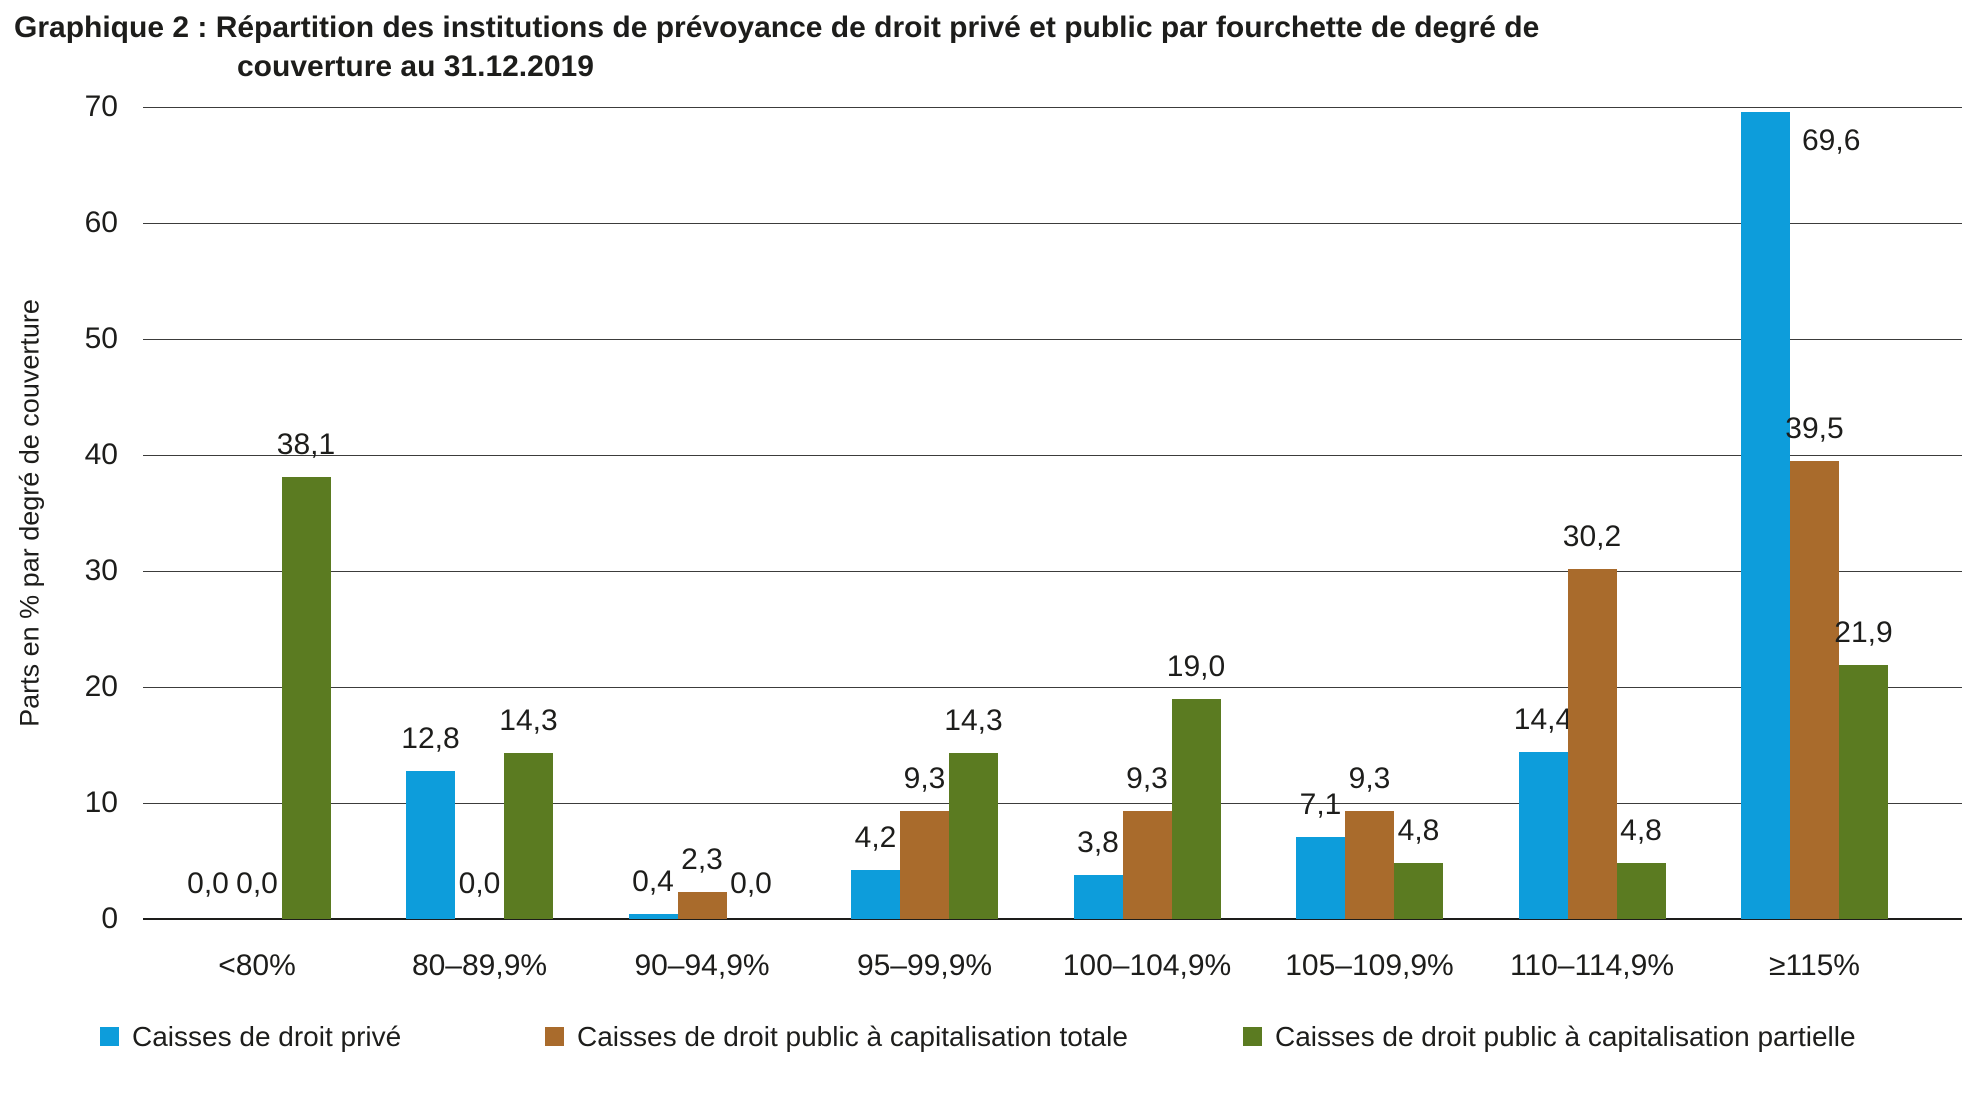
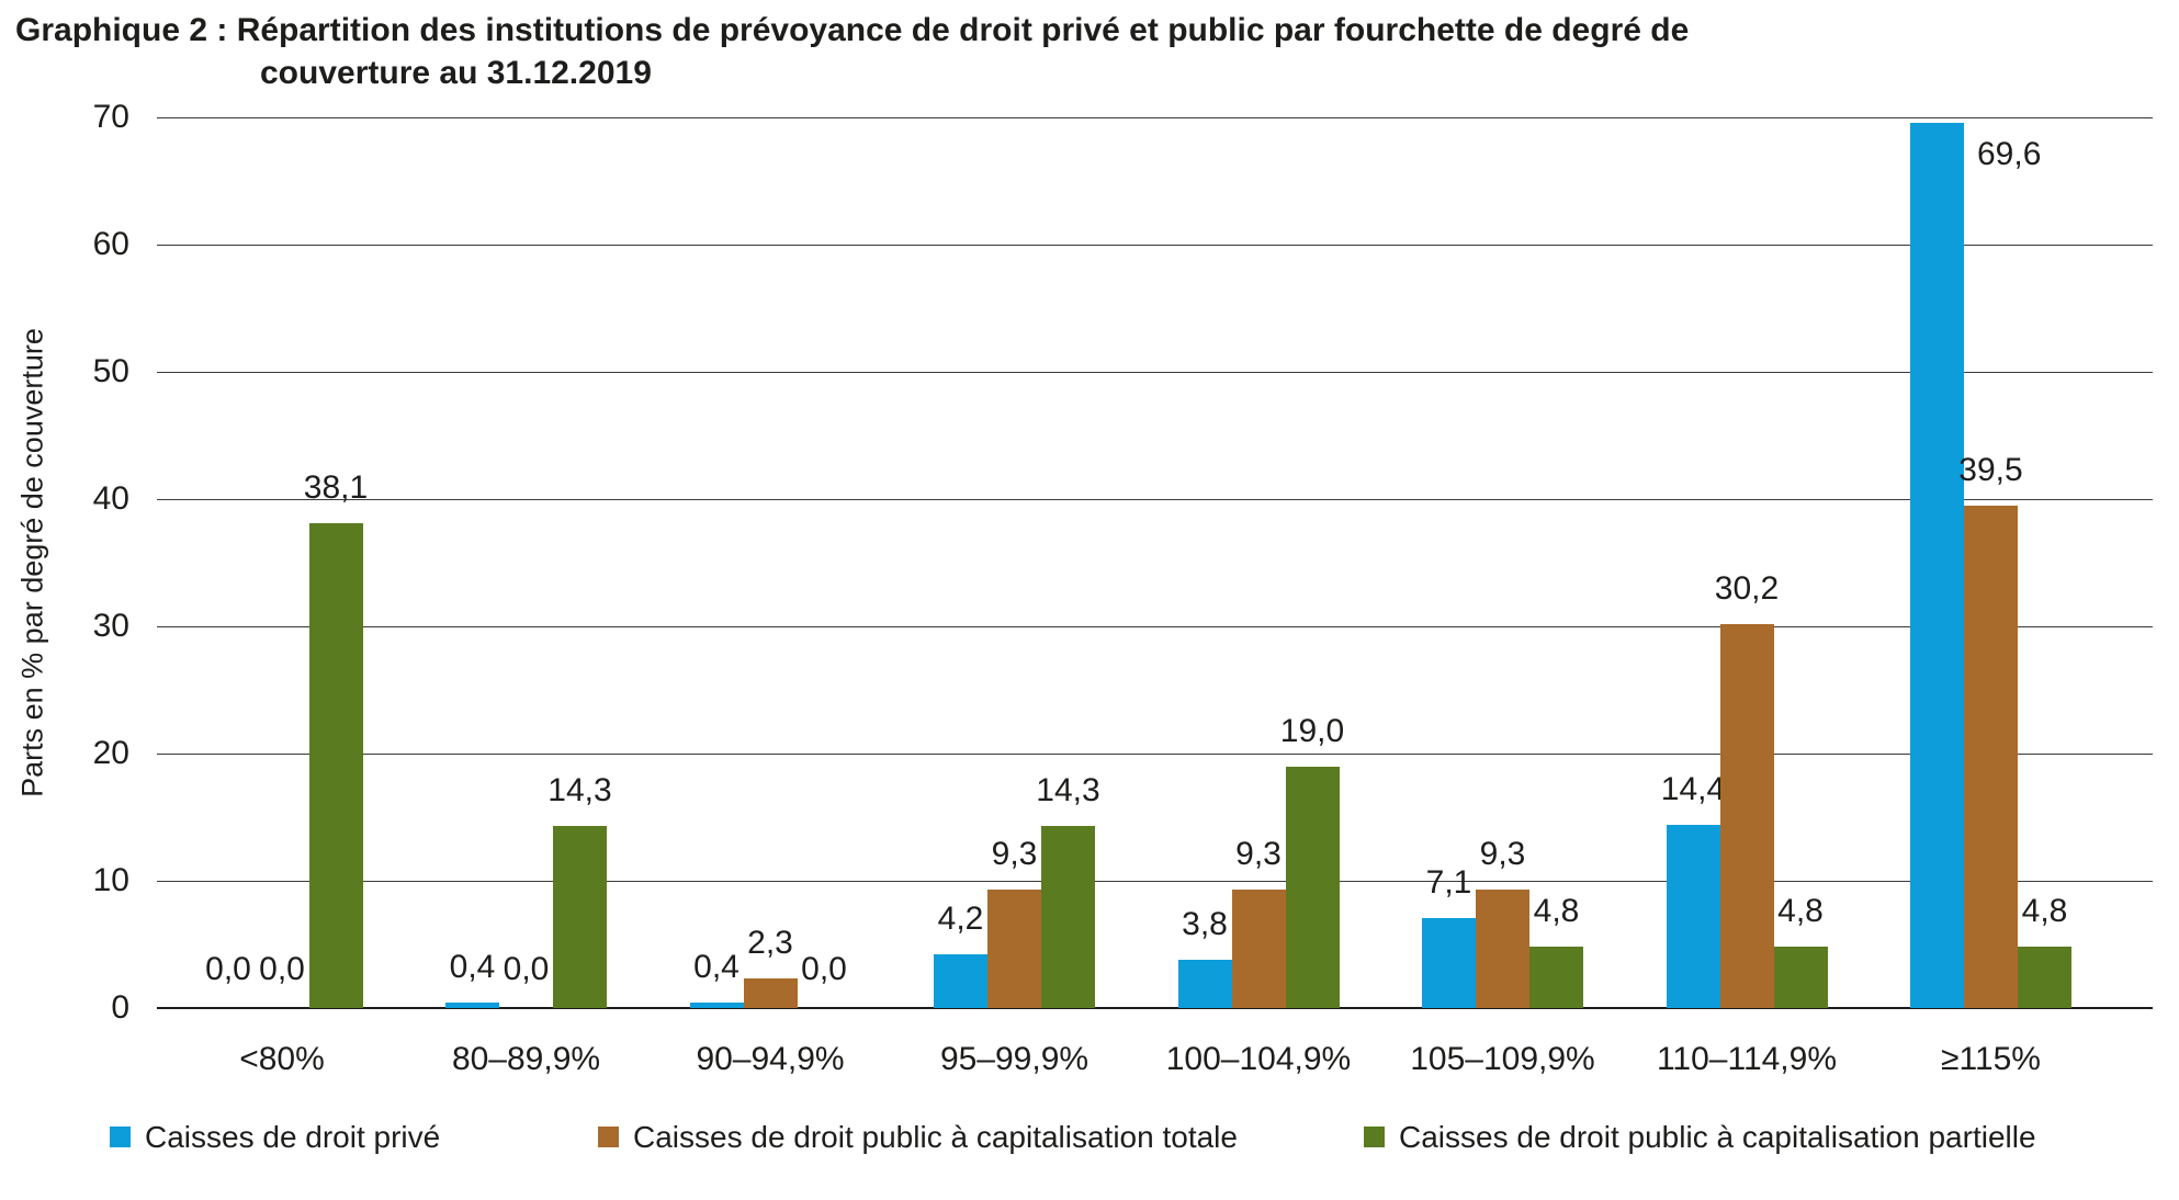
Caisses de droit privé/80–89,9%: 12,8 -> 0,4
Caisses de droit public à capitalisation partielle/≥115%: 21,9 -> 4,8
